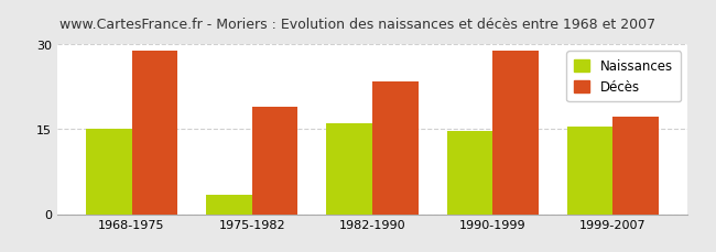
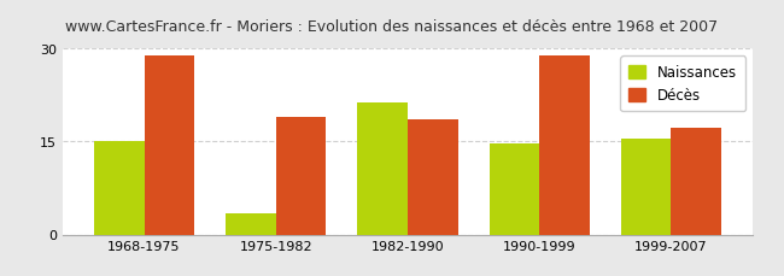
Naissances/1982-1990: 16.0 -> 21.4
Décès/1982-1990: 23.5 -> 18.6
